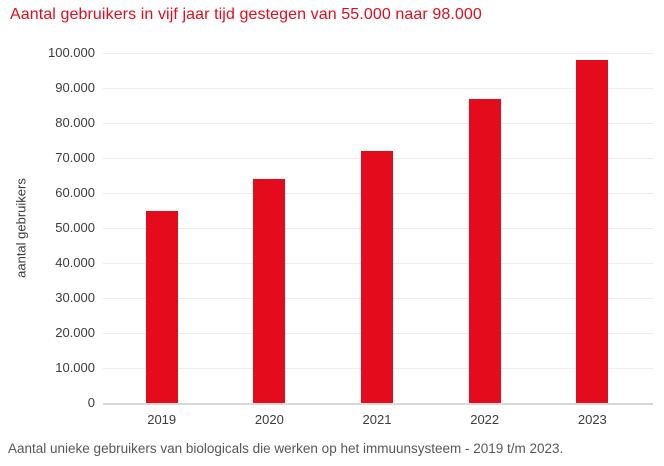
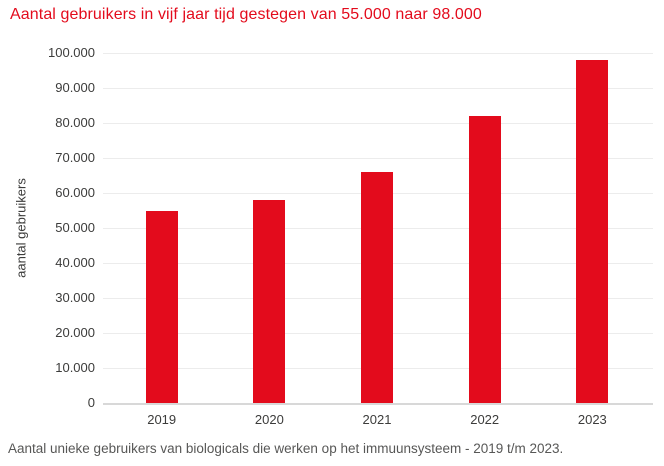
2020: 64000 -> 58000
2021: 72000 -> 66000
2022: 87000 -> 82000
